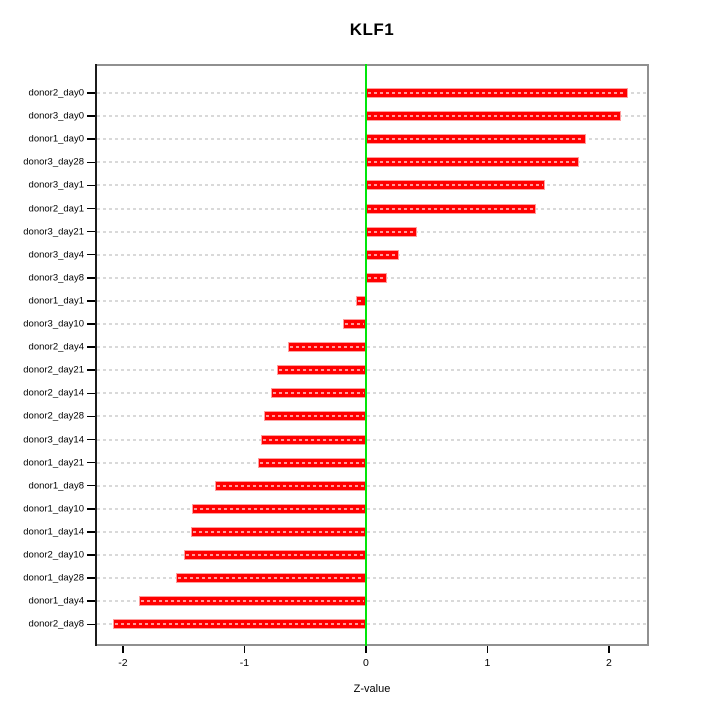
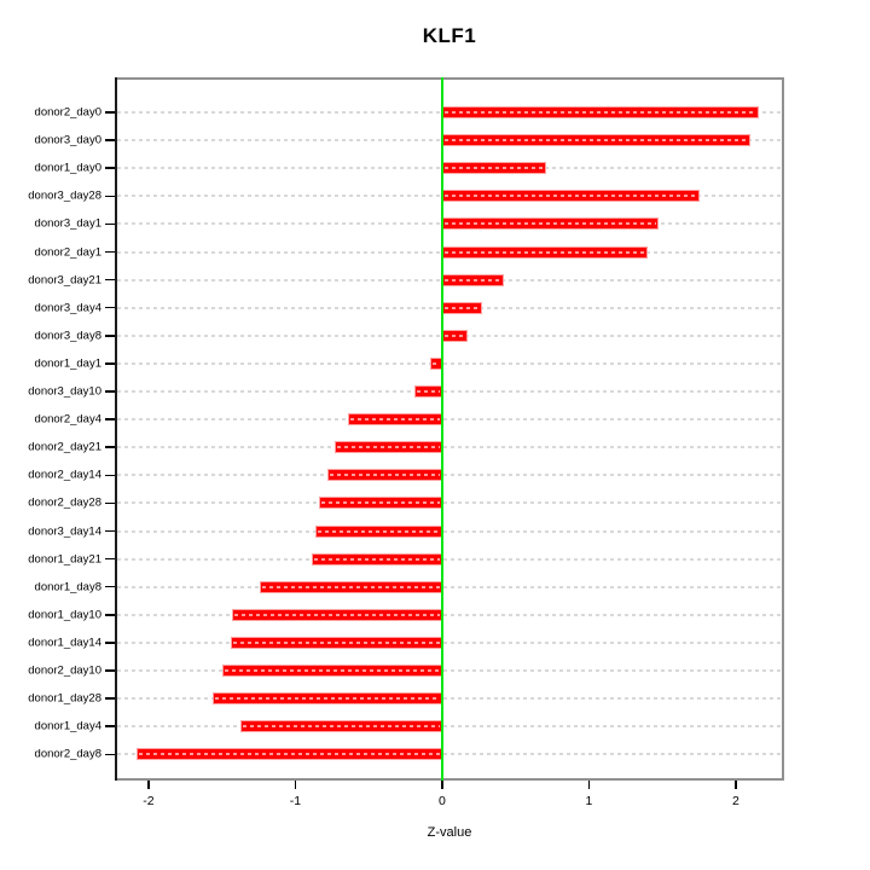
donor1_day0: 1.81 -> 0.71
donor1_day4: -1.87 -> -1.37
